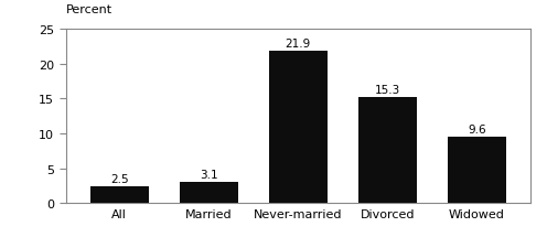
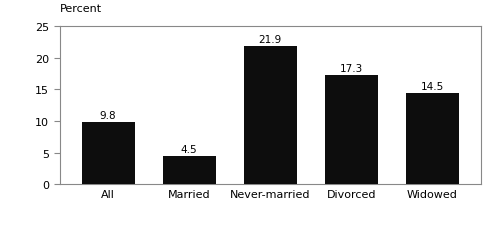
All: 2.5 -> 9.8
Married: 3.1 -> 4.5
Divorced: 15.3 -> 17.3
Widowed: 9.6 -> 14.5
